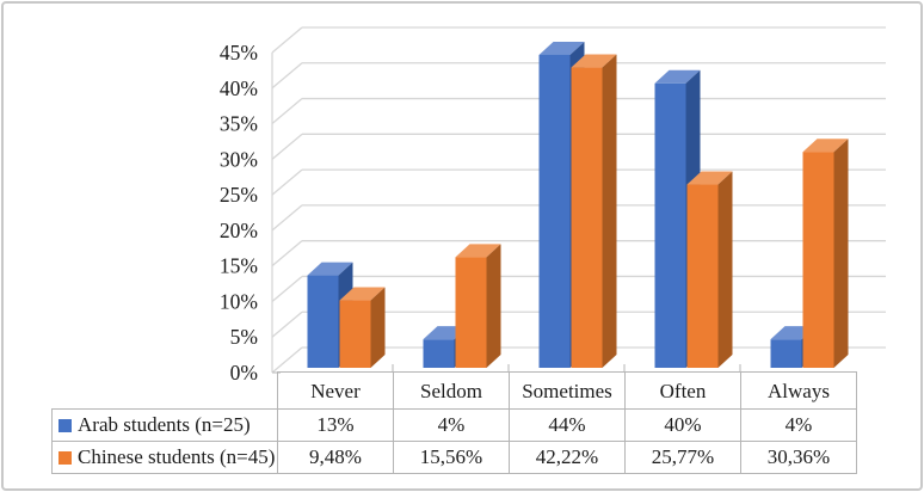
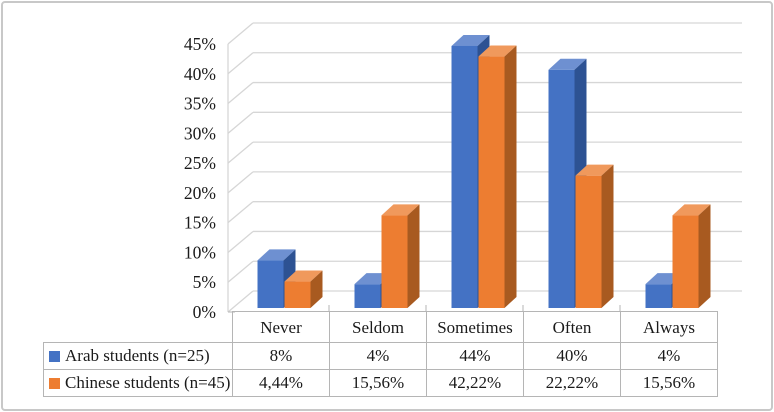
Arab students (n=25)/Never: 13% -> 8%
Chinese students (n=45)/Never: 9,48% -> 4,44%
Chinese students (n=45)/Often: 25,77% -> 22,22%
Chinese students (n=45)/Always: 30,36% -> 15,56%
